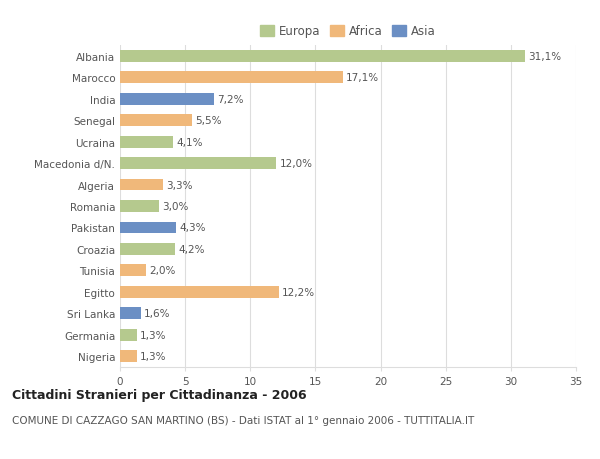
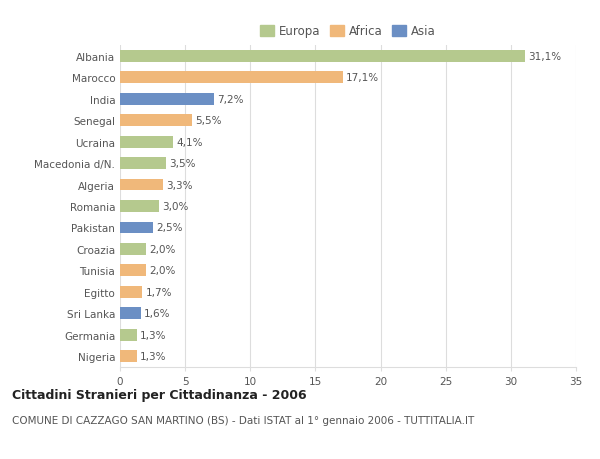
Macedonia d/N.: 12,0% -> 3,5%
Pakistan: 4,3% -> 2,5%
Croazia: 4,2% -> 2,0%
Egitto: 12,2% -> 1,7%
